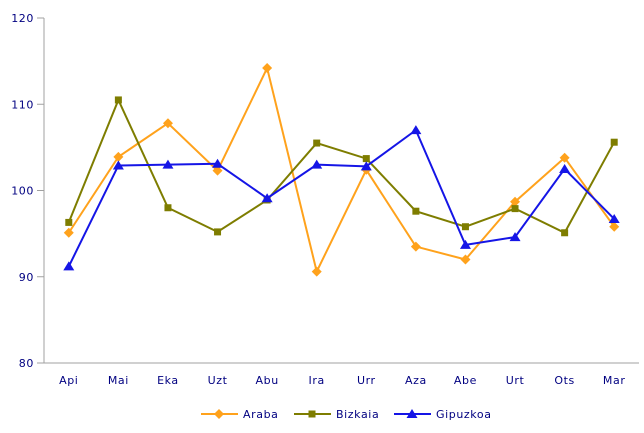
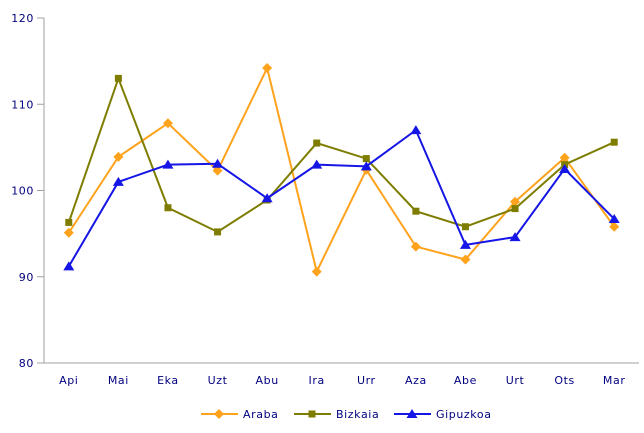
Bizkaia/Mai: 110 -> 113
Gipuzkoa/Mai: 103 -> 101
Bizkaia/Ots: 95 -> 103
